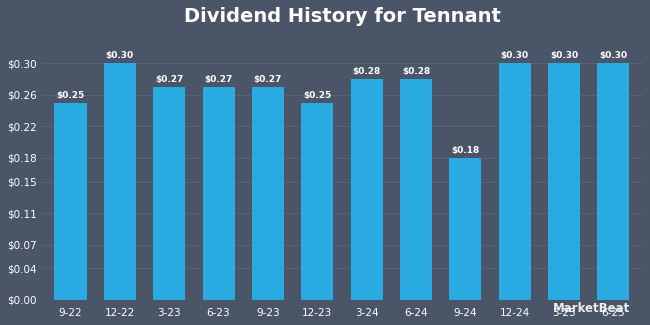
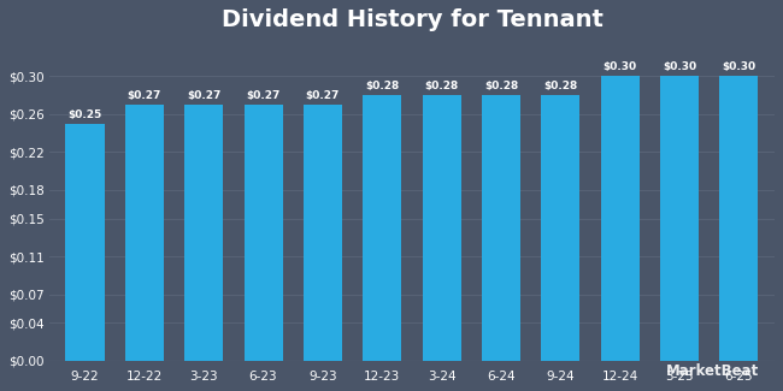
12-22: $0.30 -> $0.27
12-23: $0.25 -> $0.28
9-24: $0.18 -> $0.28
